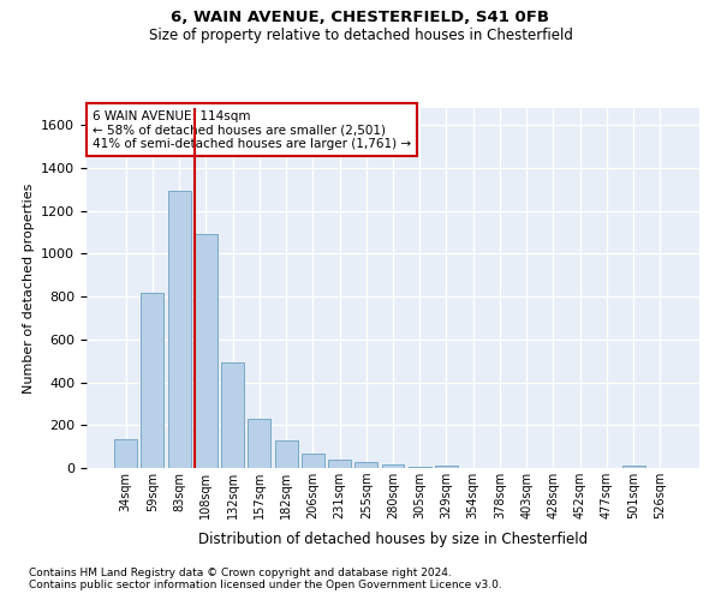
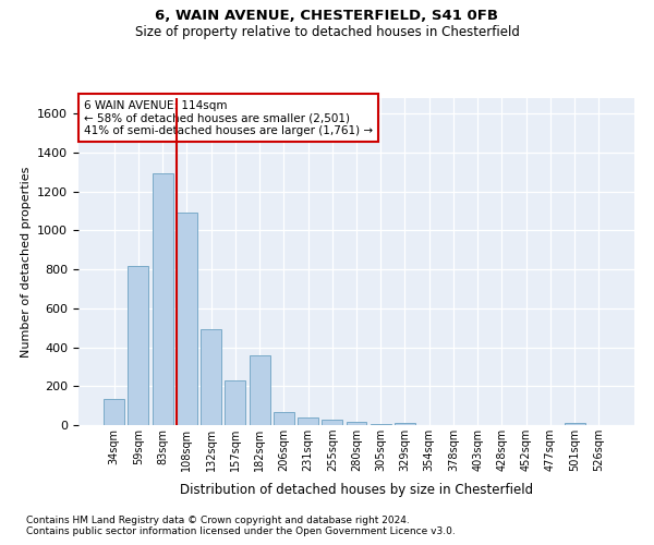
182sqm: 130 -> 360
